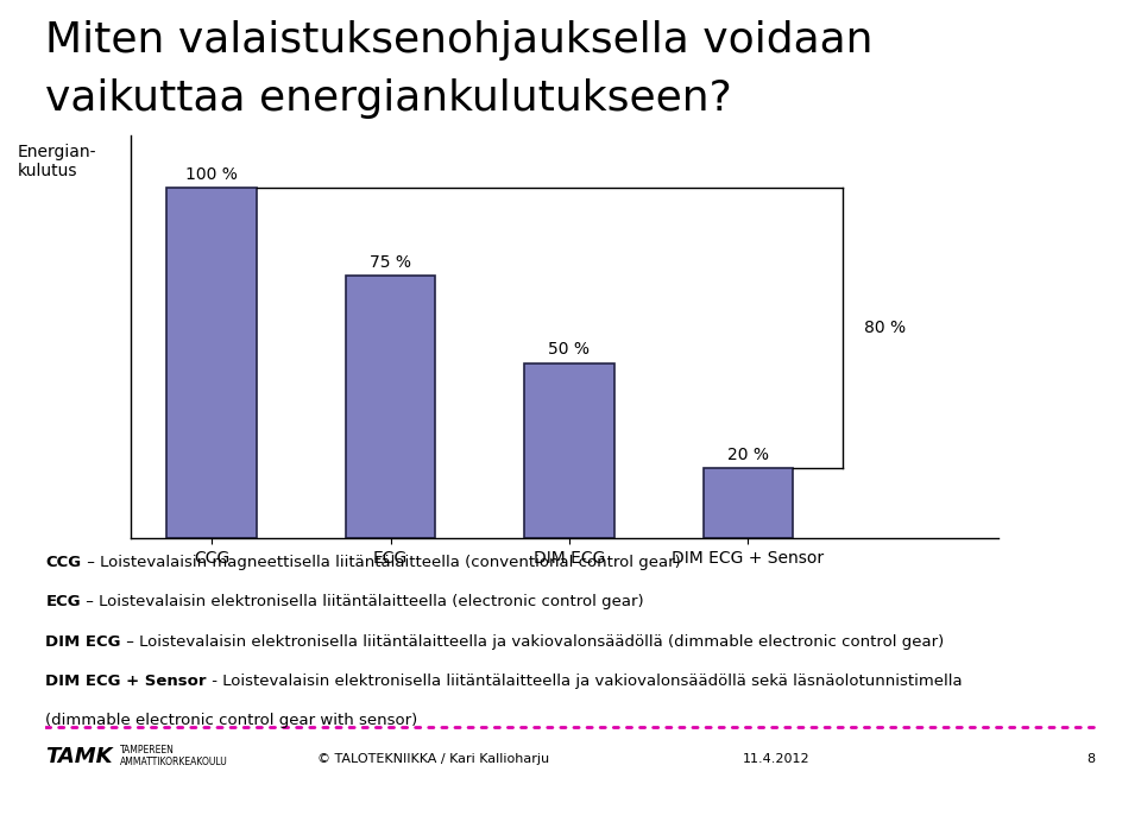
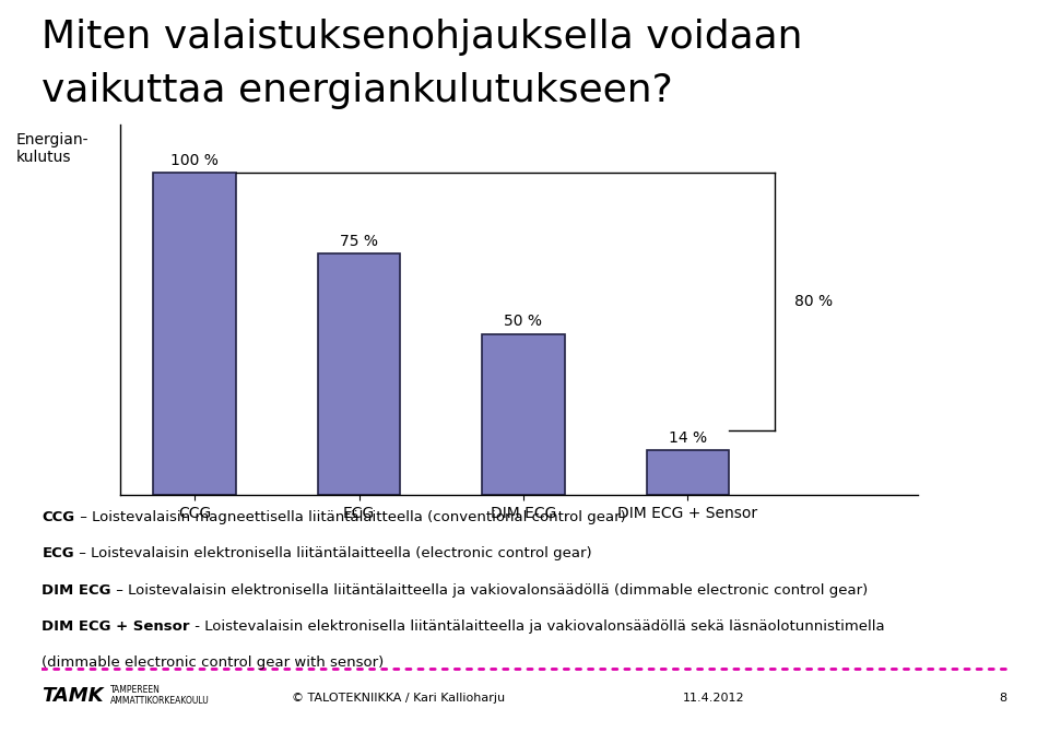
DIM ECG + Sensor: 20 -> 14
